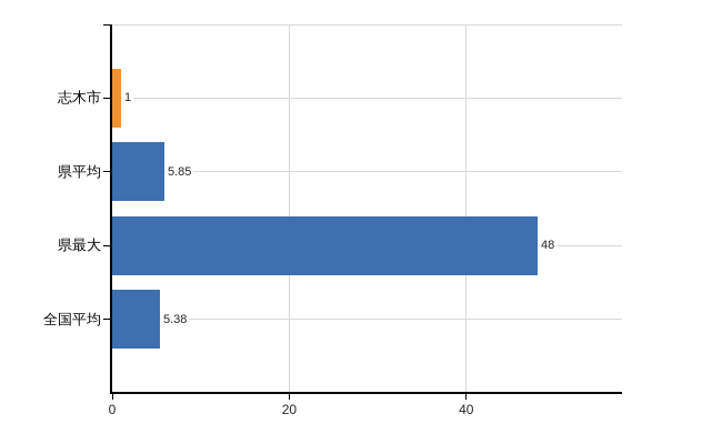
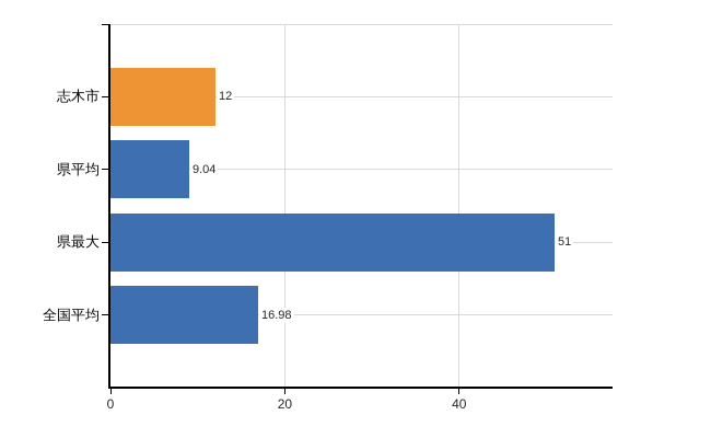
志木市: 1 -> 12
県平均: 5.85 -> 9.04
県最大: 48 -> 51
全国平均: 5.38 -> 16.98
